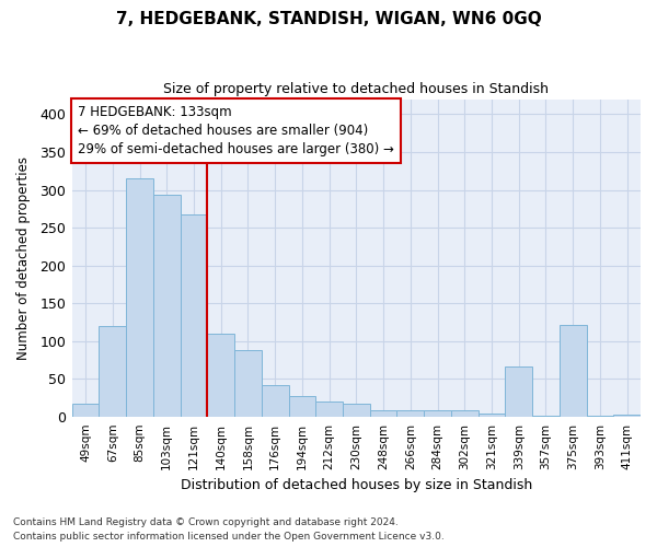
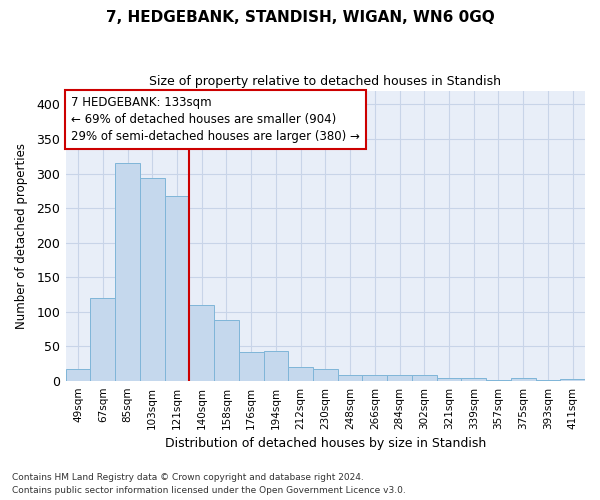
194sqm: 28 -> 43
339sqm: 66 -> 5
375sqm: 122 -> 5
